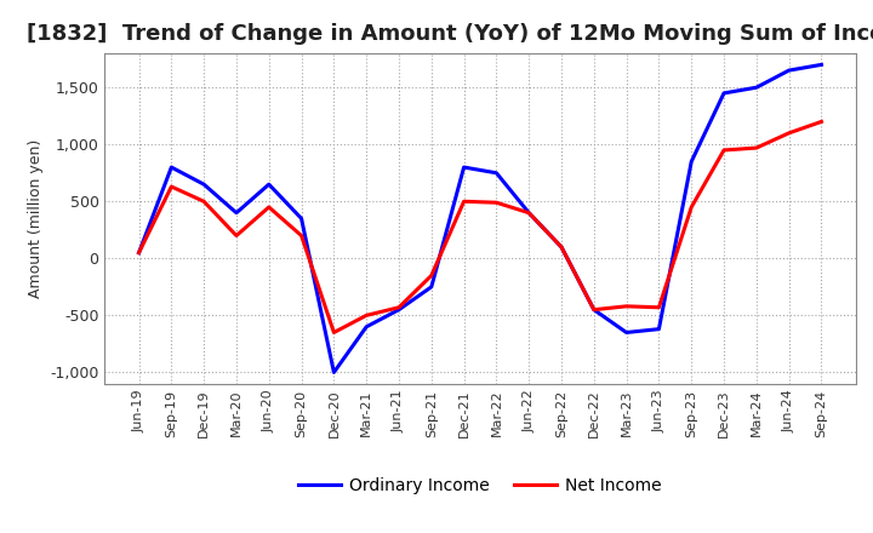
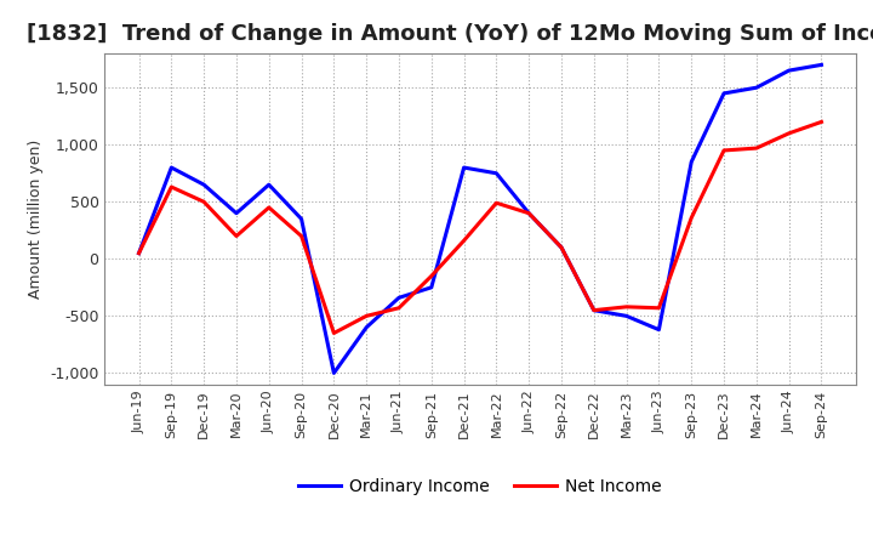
Ordinary Income/Jun-21: -450 -> -340
Net Income/Dec-21: 500 -> 160
Ordinary Income/Mar-23: -650 -> -500
Net Income/Sep-23: 450 -> 360
